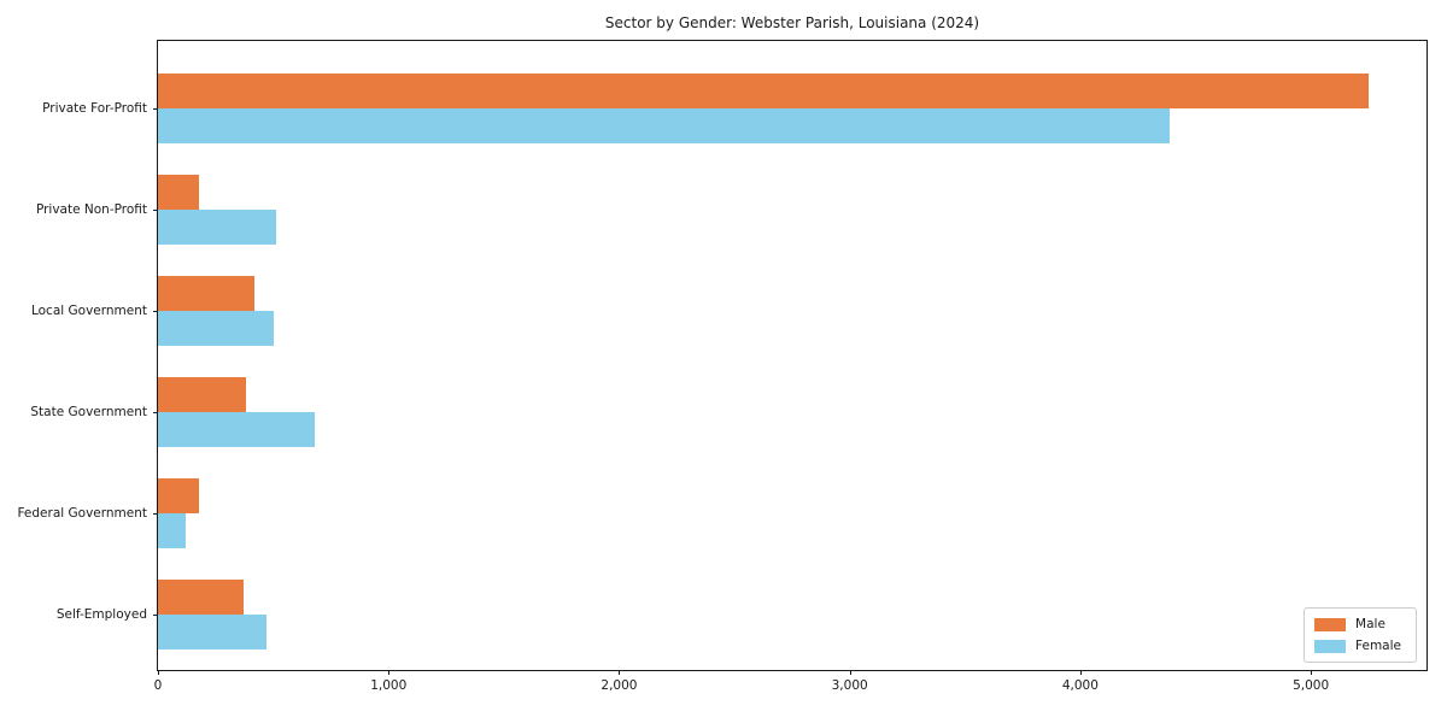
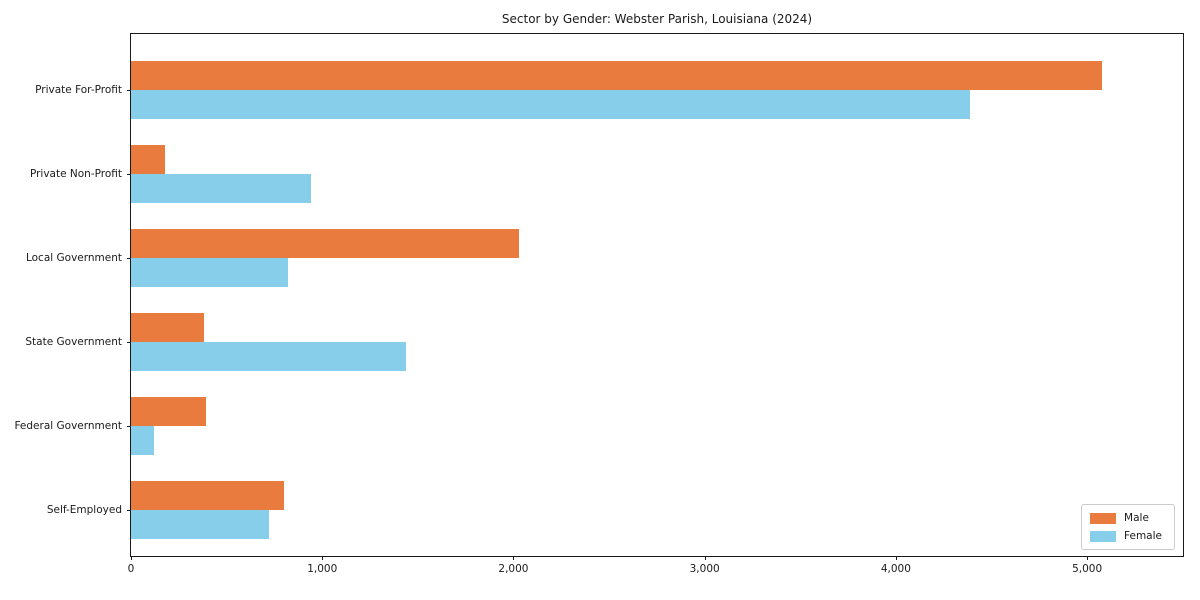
Male/Private For-Profit: 5250 -> 5080
Female/Private Non-Profit: 510 -> 940
Male/Local Government: 420 -> 2030
Female/Local Government: 500 -> 820
Female/State Government: 680 -> 1440
Male/Federal Government: 180 -> 390
Male/Self-Employed: 370 -> 800
Female/Self-Employed: 470 -> 720
